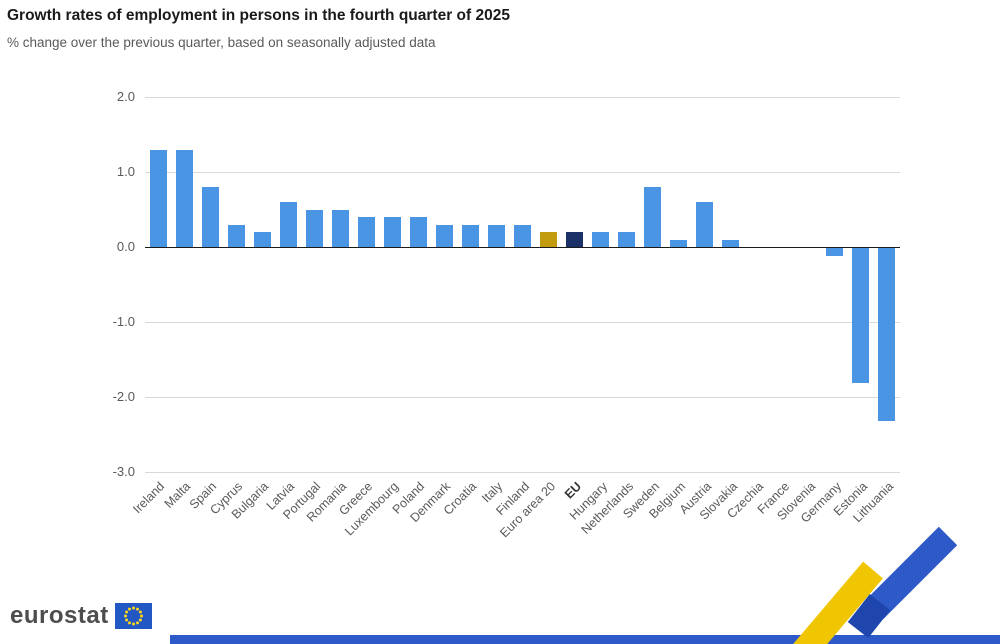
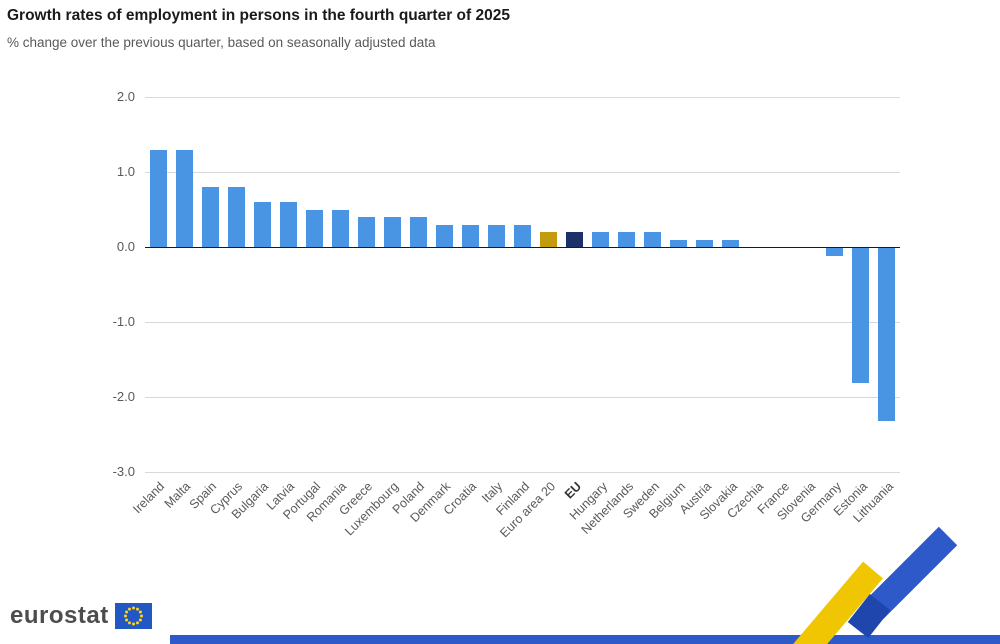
Cyprus: 0.3 -> 0.8
Bulgaria: 0.2 -> 0.6
Sweden: 0.8 -> 0.2
Austria: 0.6 -> 0.1
